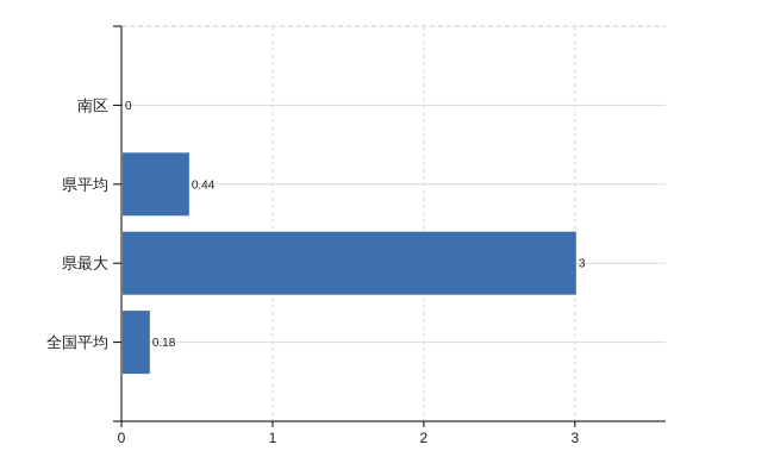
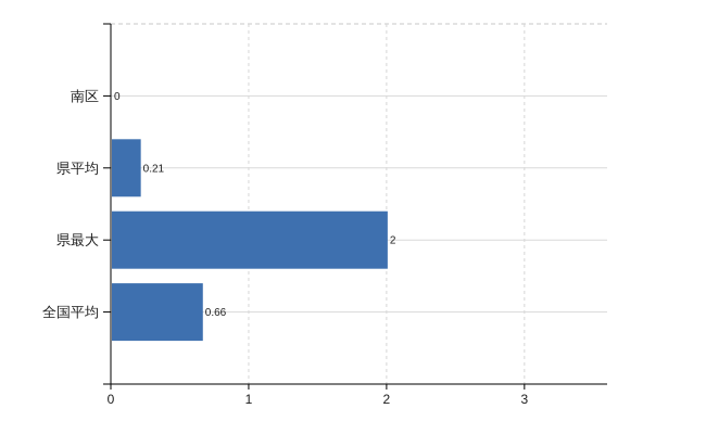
県平均: 0.44 -> 0.21
県最大: 3 -> 2
全国平均: 0.18 -> 0.66
